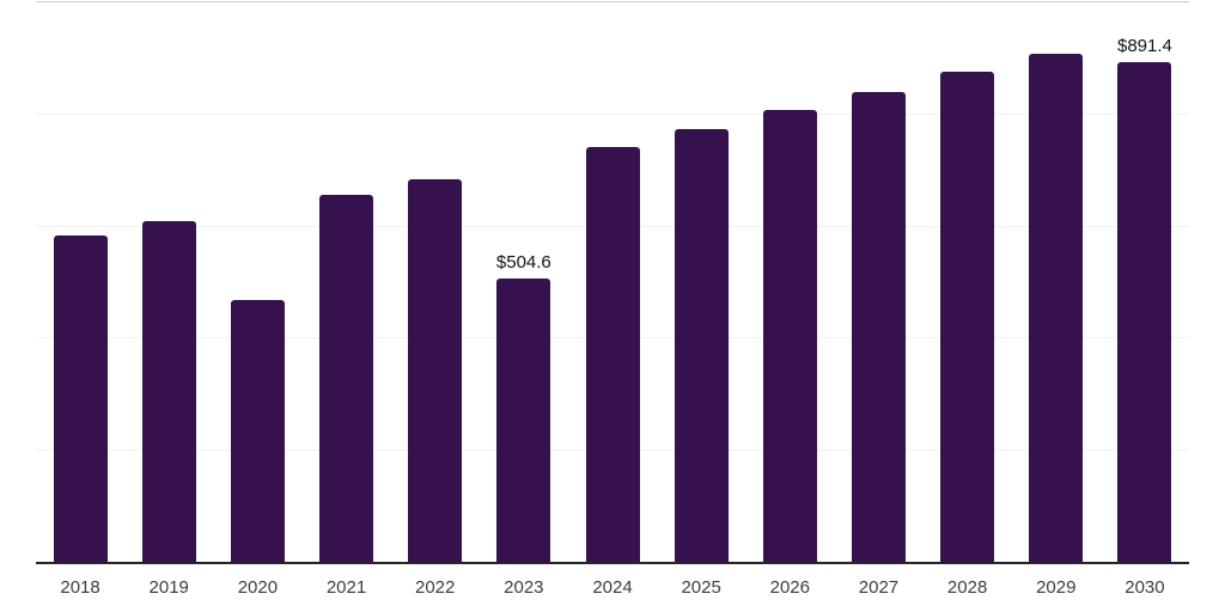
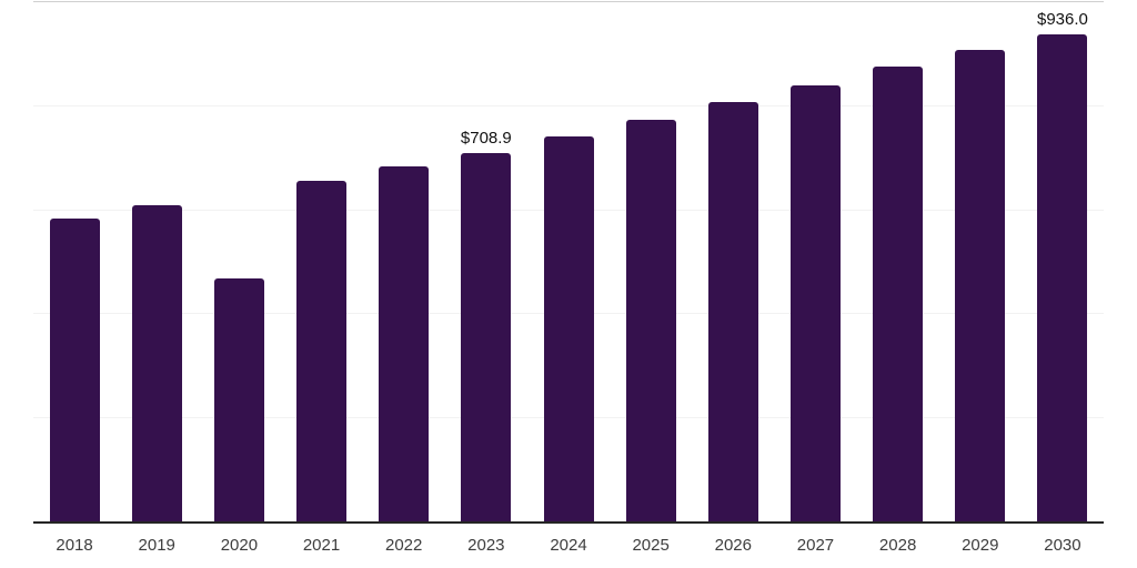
2023: $504.6 -> $708.9
2030: $891.4 -> $936.0
